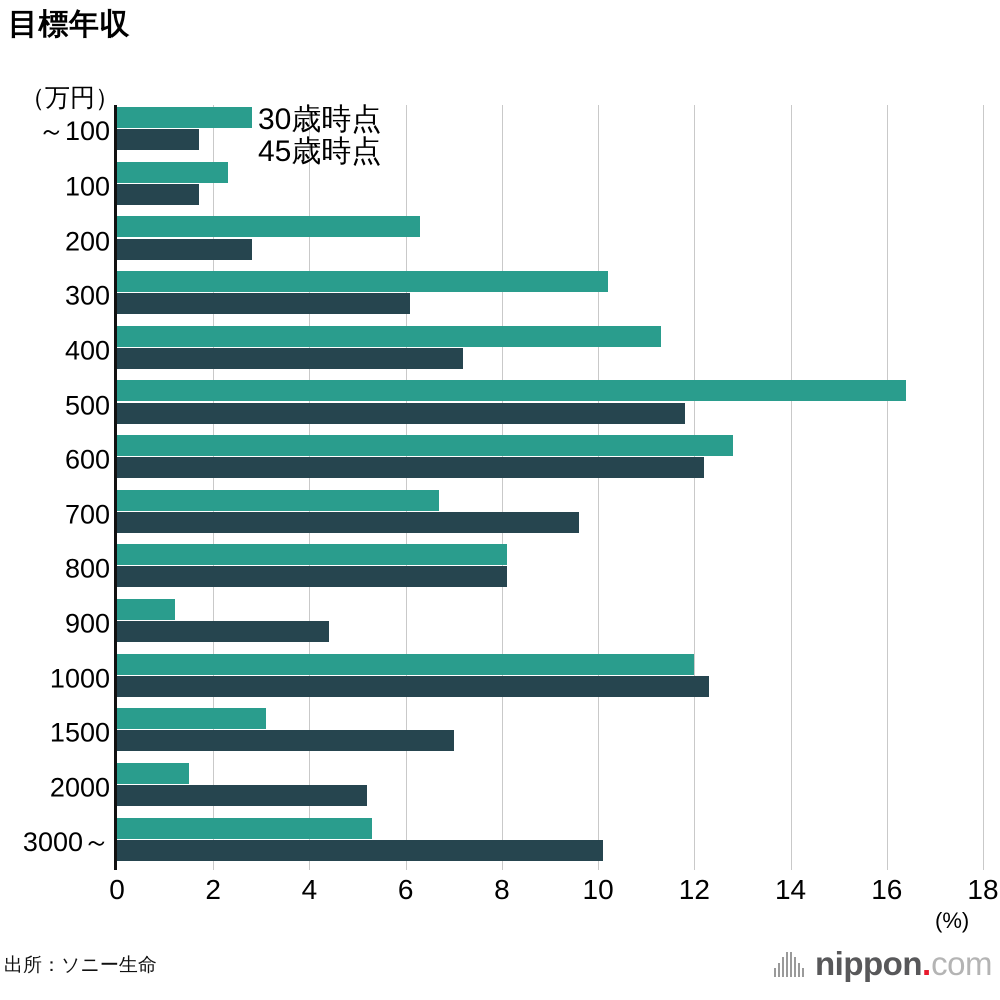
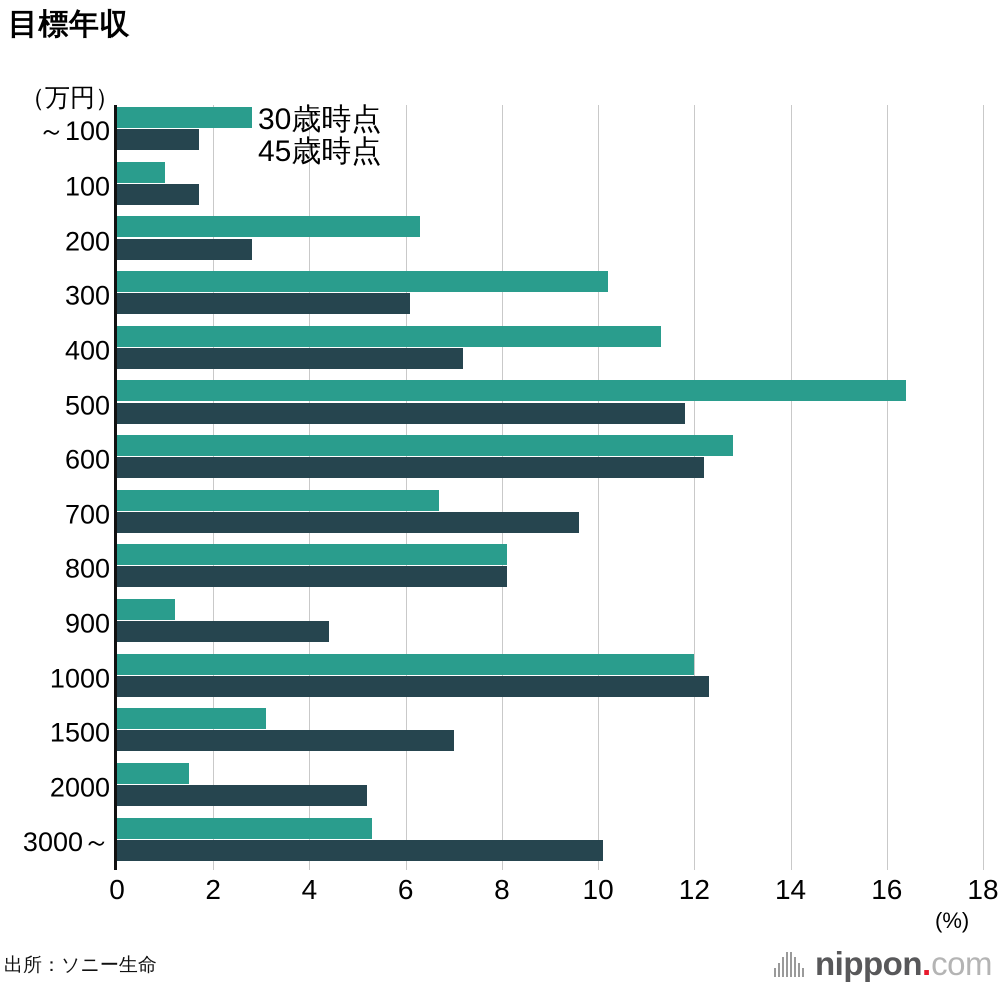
30歳時点/100: 2.3 -> 1.0
